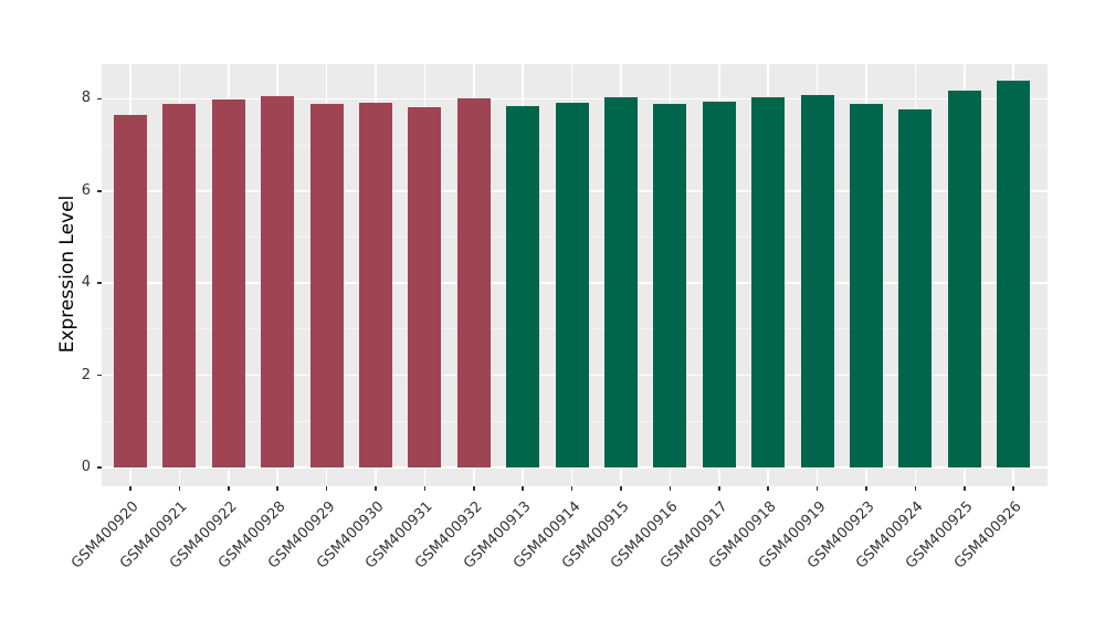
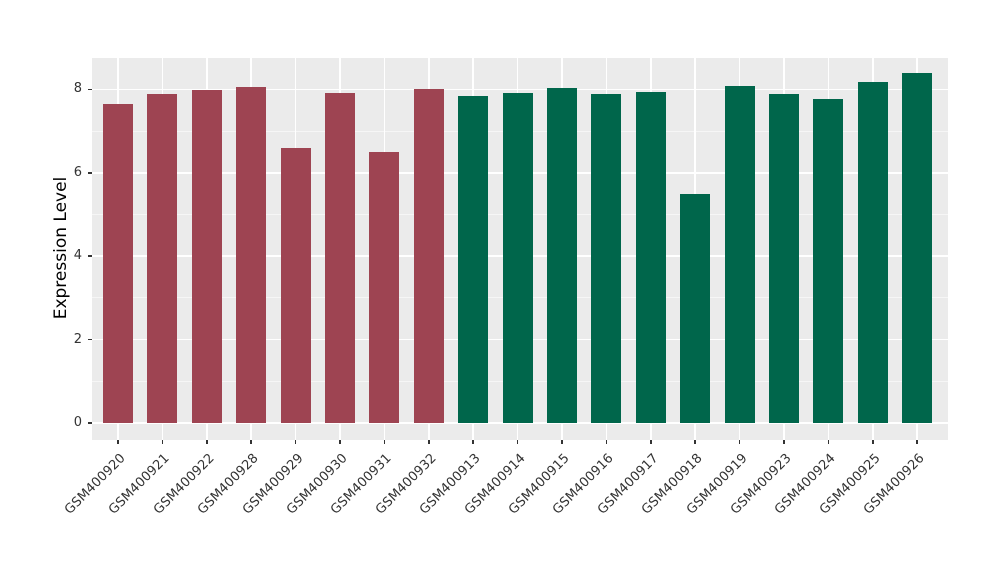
GSM400929: 7.9 -> 6.6
GSM400931: 7.8 -> 6.5
GSM400918: 8.0 -> 5.5
